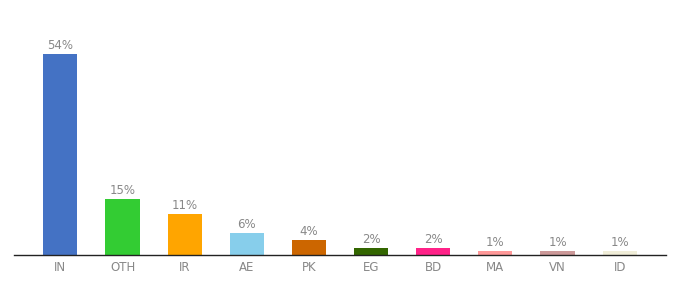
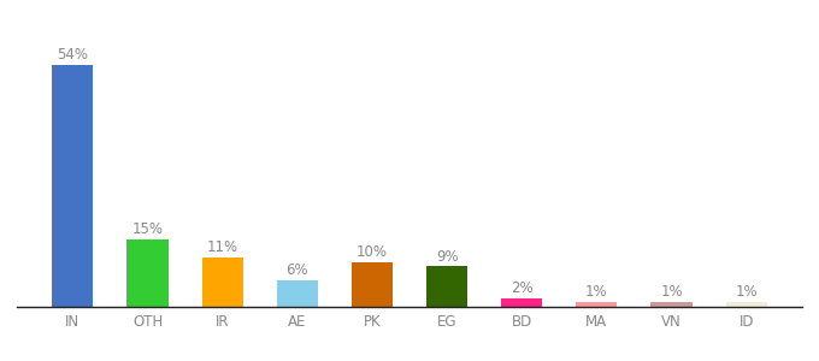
PK: 4% -> 10%
EG: 2% -> 9%
